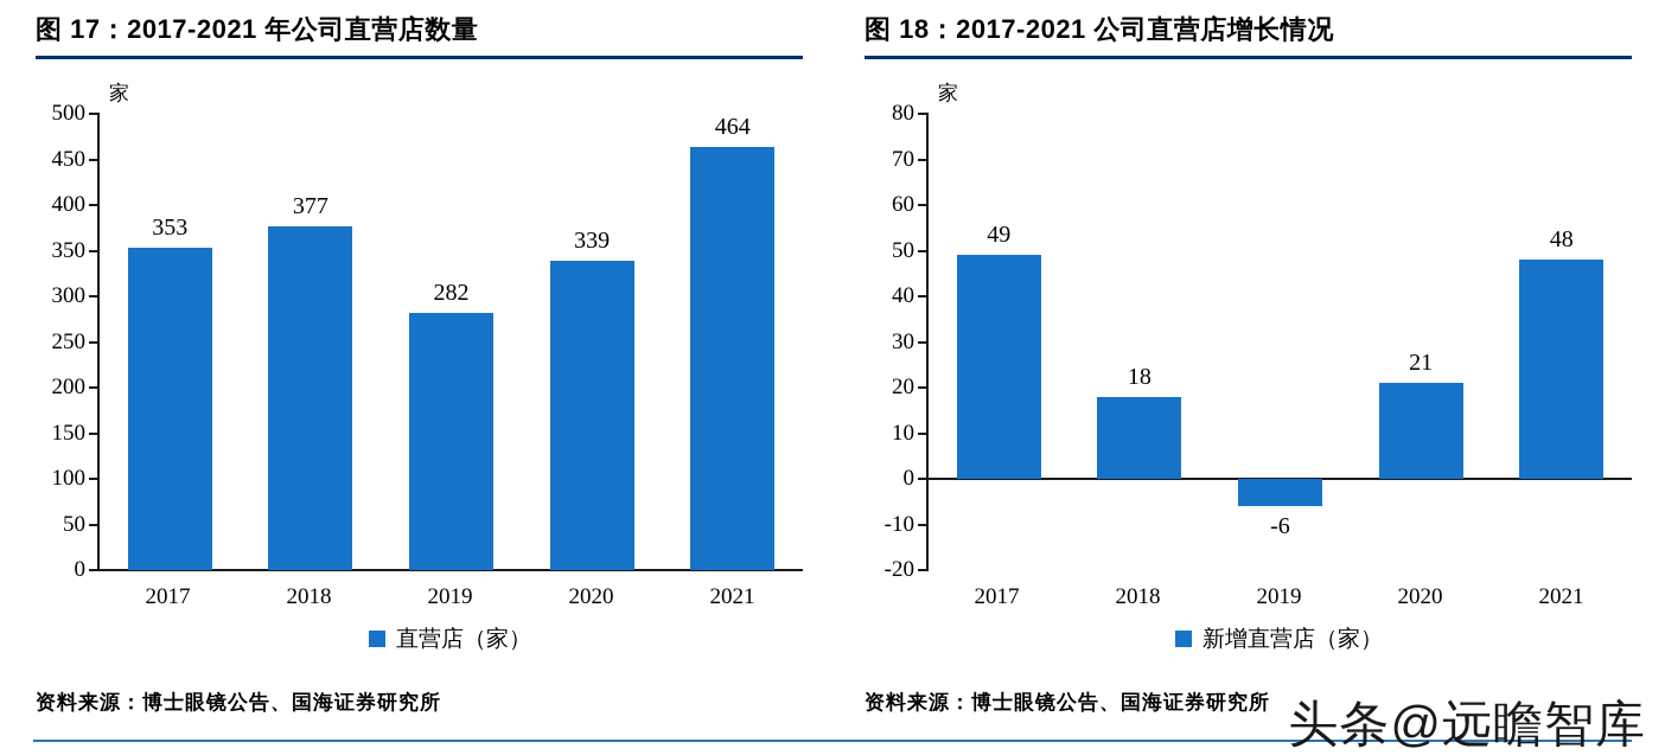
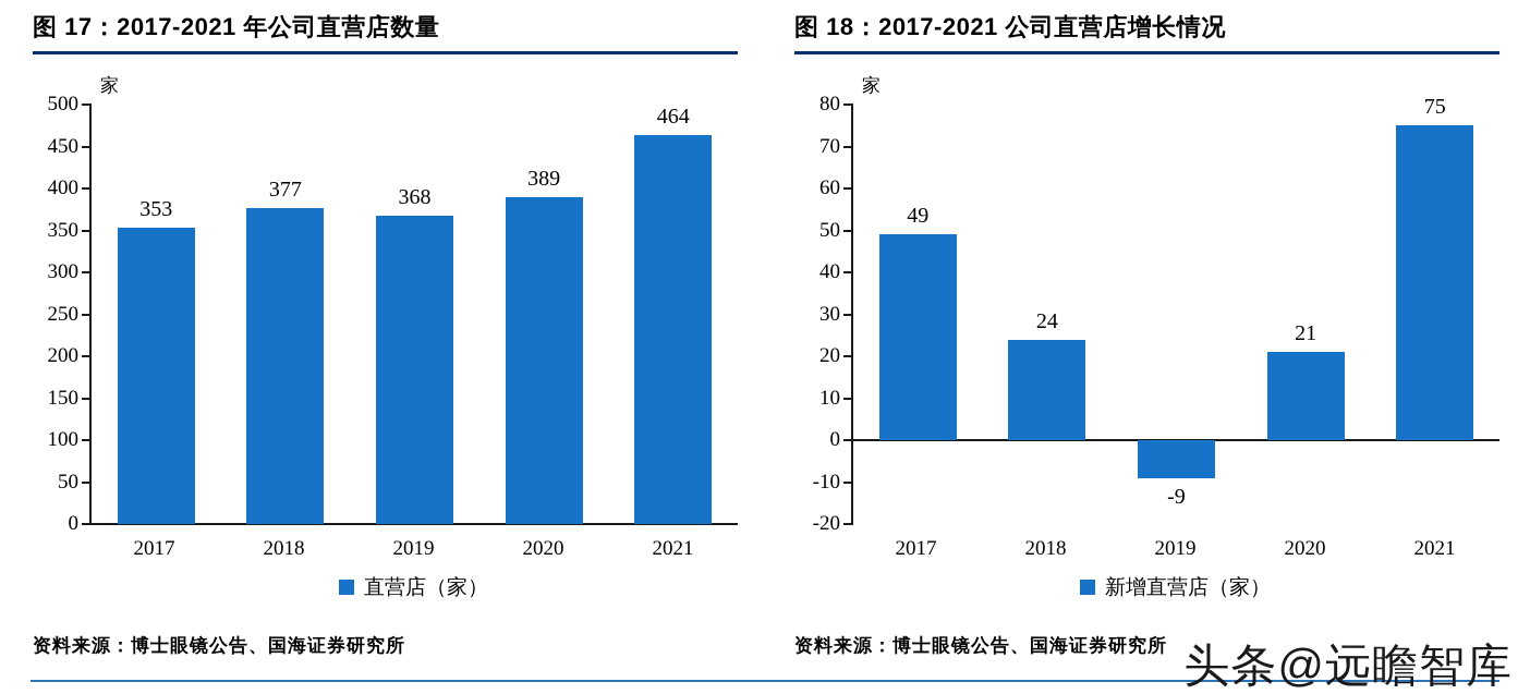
图 17：2017-2021 年公司直营店数量/2019: 282 -> 368
图 17：2017-2021 年公司直营店数量/2020: 339 -> 389
图 18：2017-2021 公司直营店增长情况/2018: 18 -> 24
图 18：2017-2021 公司直营店增长情况/2019: -6 -> -9
图 18：2017-2021 公司直营店增长情况/2021: 48 -> 75
